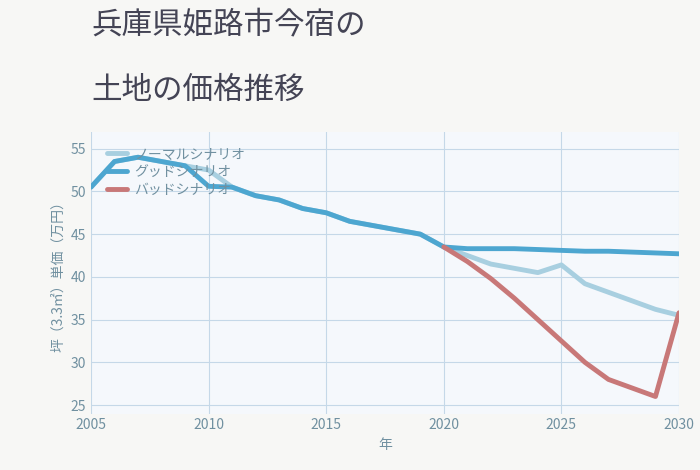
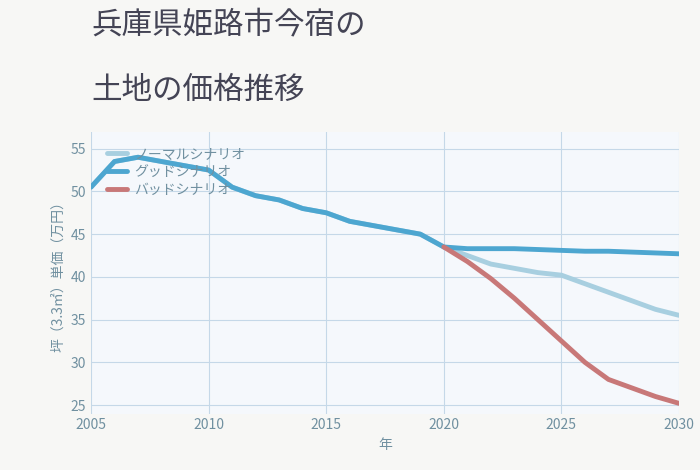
グッドシナリオ/2010: 50.6 -> 52.5
ノーマルシナリオ/2025: 41.4 -> 40.2
バッドシナリオ/2030: 35.8 -> 25.2
